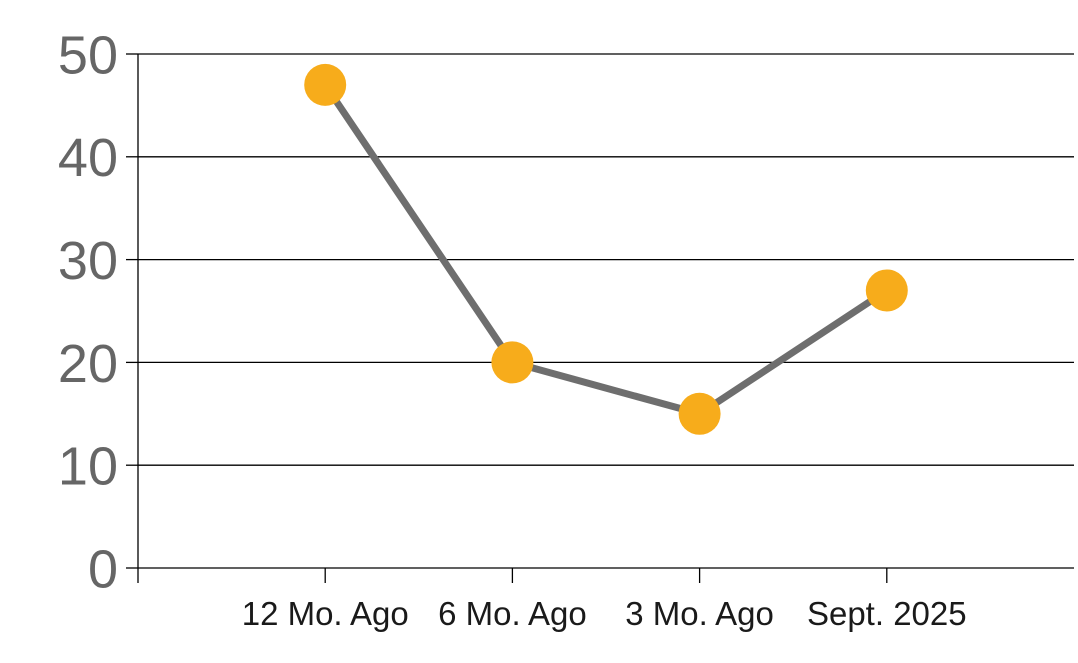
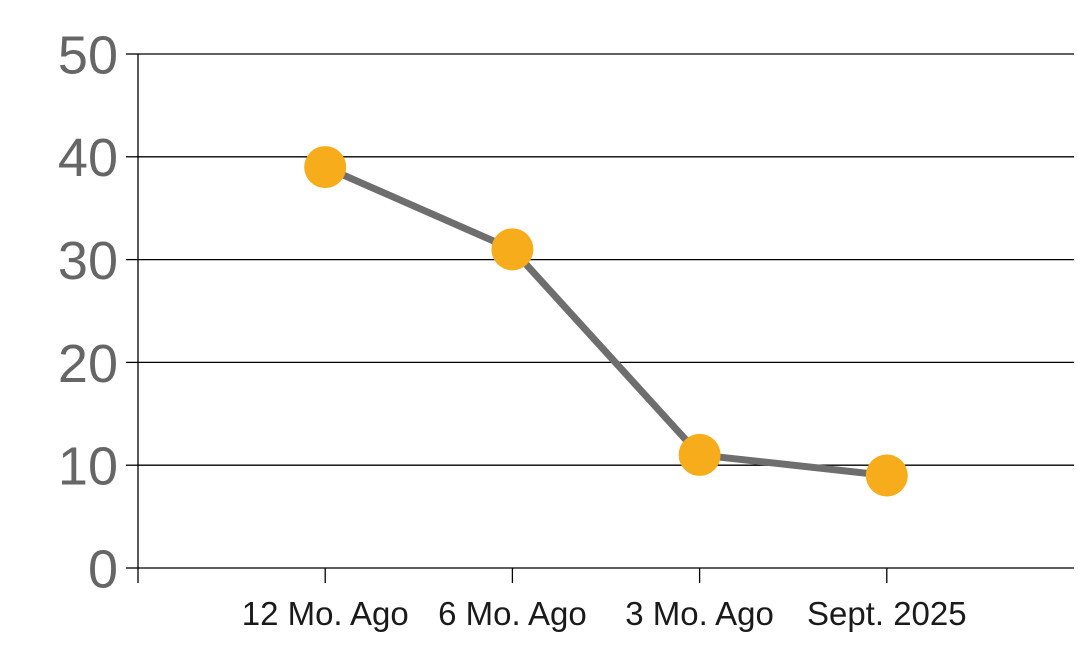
12 Mo. Ago: 47 -> 39
6 Mo. Ago: 20 -> 31
3 Mo. Ago: 15 -> 11
Sept. 2025: 27 -> 9
